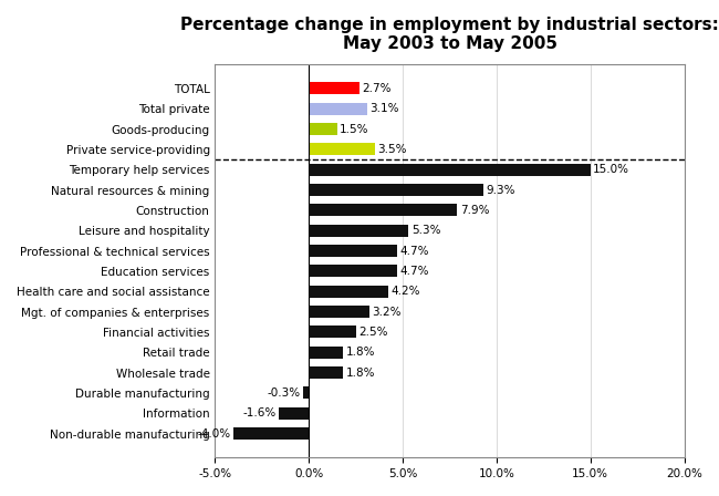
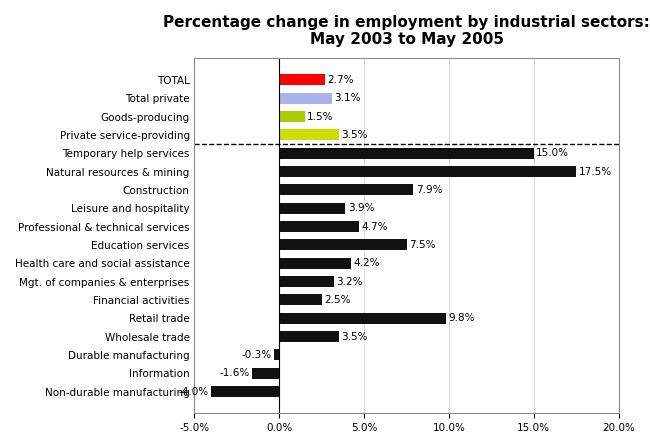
Natural resources & mining: 9.3% -> 17.5%
Leisure and hospitality: 5.3% -> 3.9%
Education services: 4.7% -> 7.5%
Retail trade: 1.8% -> 9.8%
Wholesale trade: 1.8% -> 3.5%
